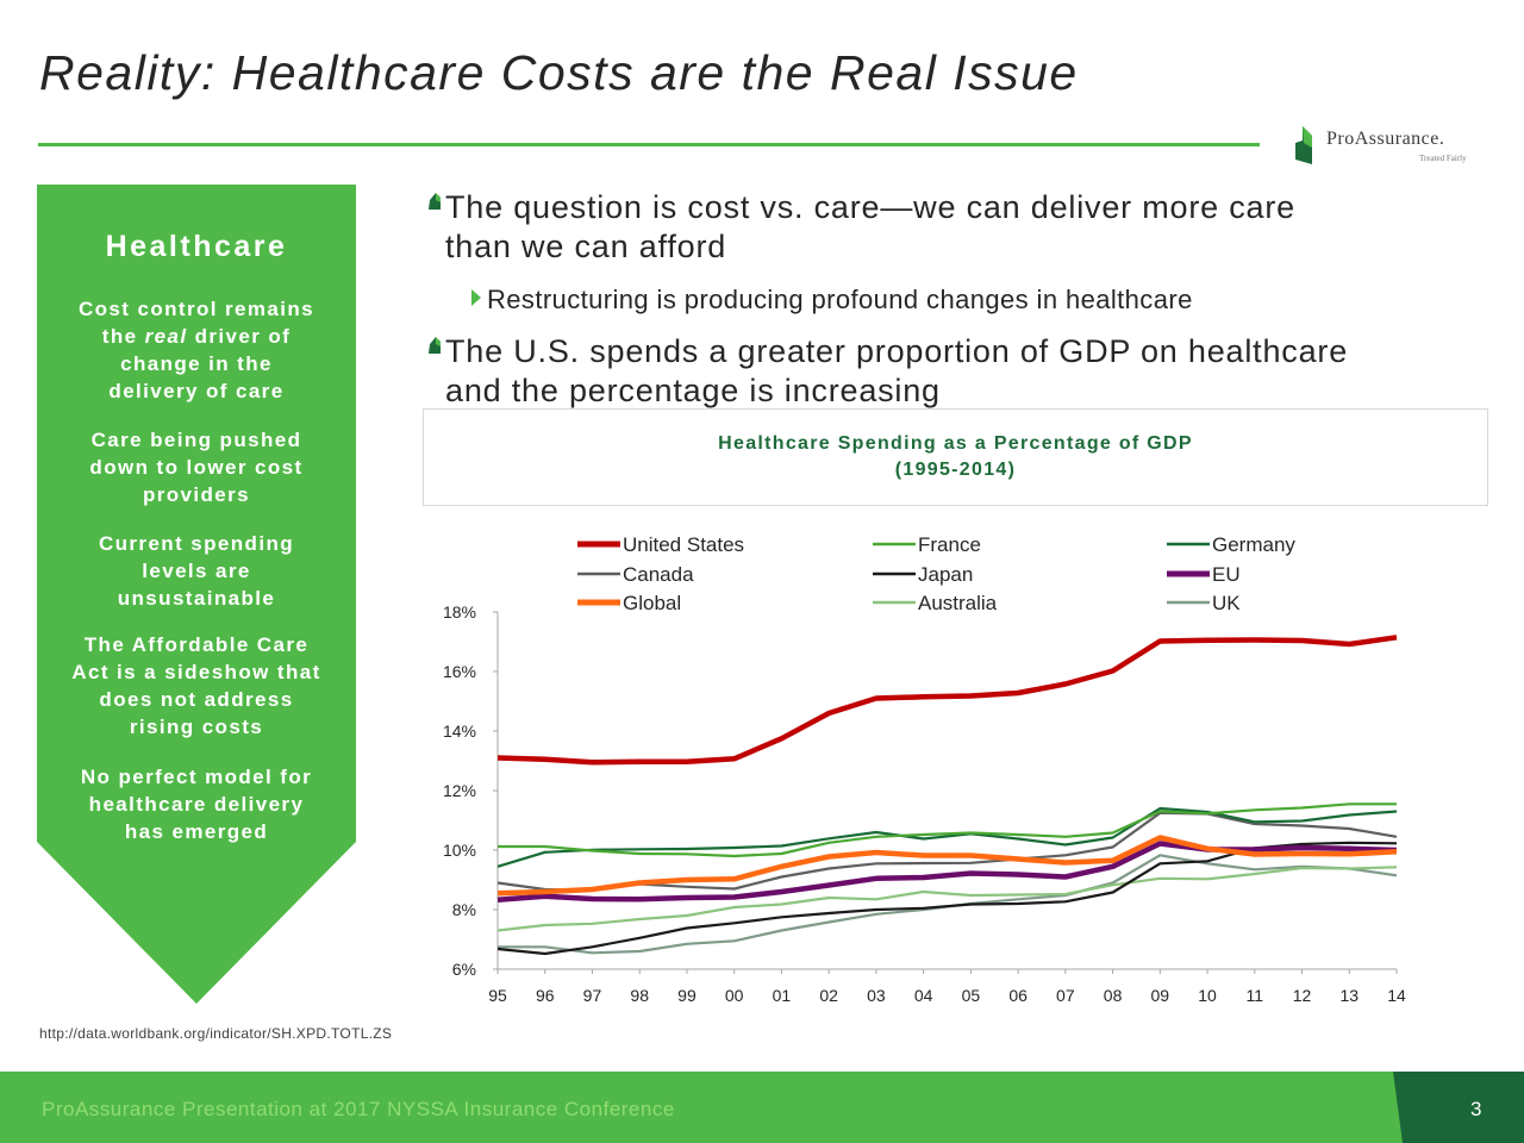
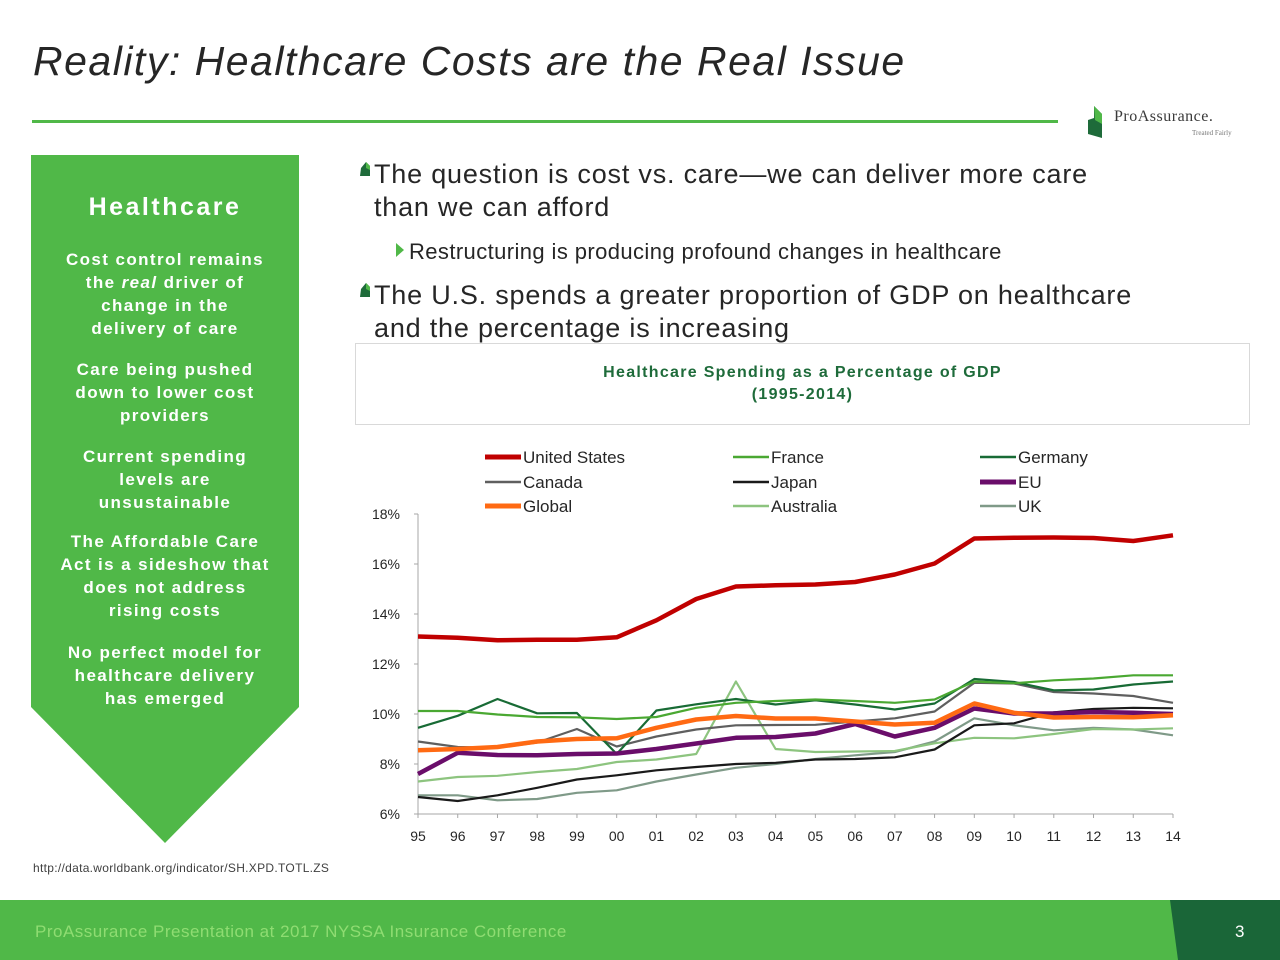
EU/95: 8.3% -> 7.6%
Germany/97: 10.0% -> 10.6%
Canada/99: 8.8% -> 9.4%
Germany/00: 10.1% -> 8.4%
Australia/03: 8.3% -> 11.3%
EU/06: 9.2% -> 9.6%
